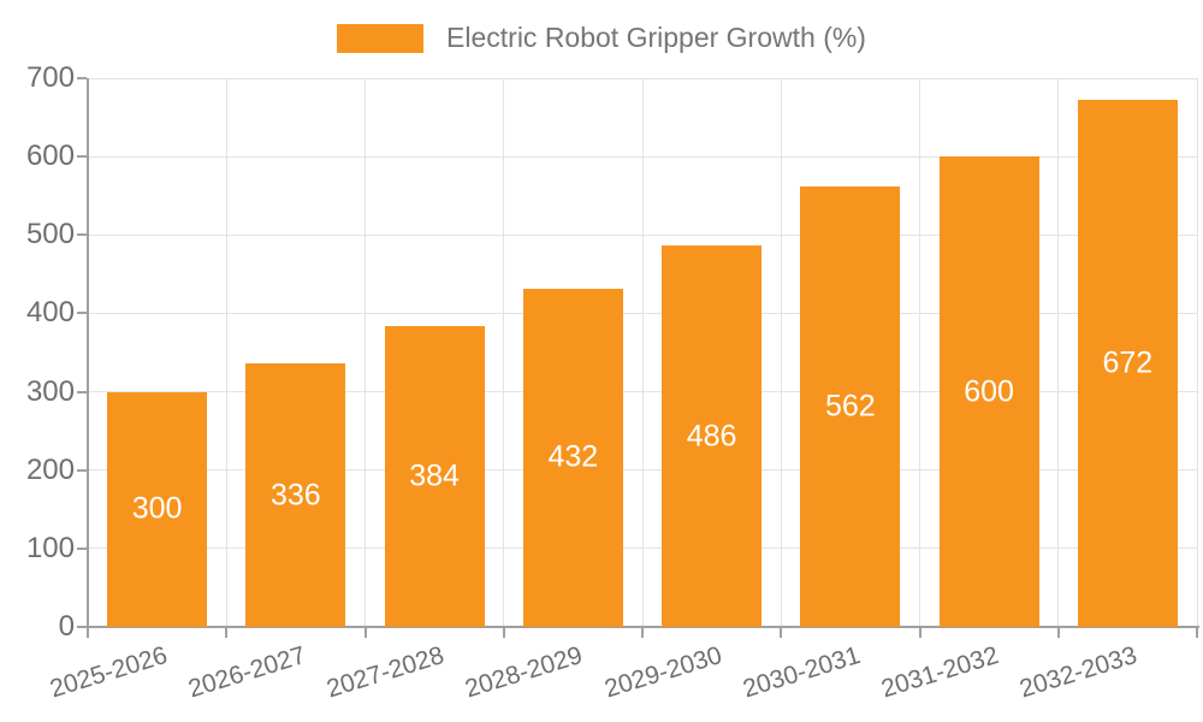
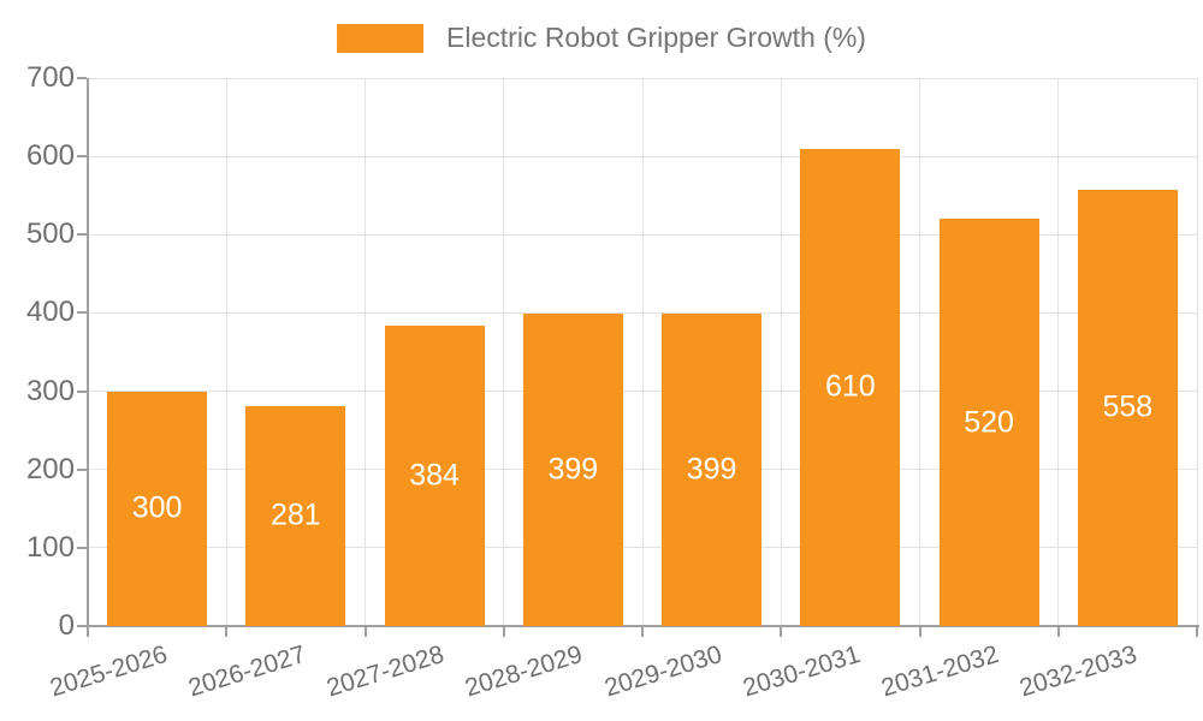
2026-2027: 336 -> 281
2028-2029: 432 -> 399
2029-2030: 486 -> 399
2030-2031: 562 -> 610
2031-2032: 600 -> 520
2032-2033: 672 -> 558
